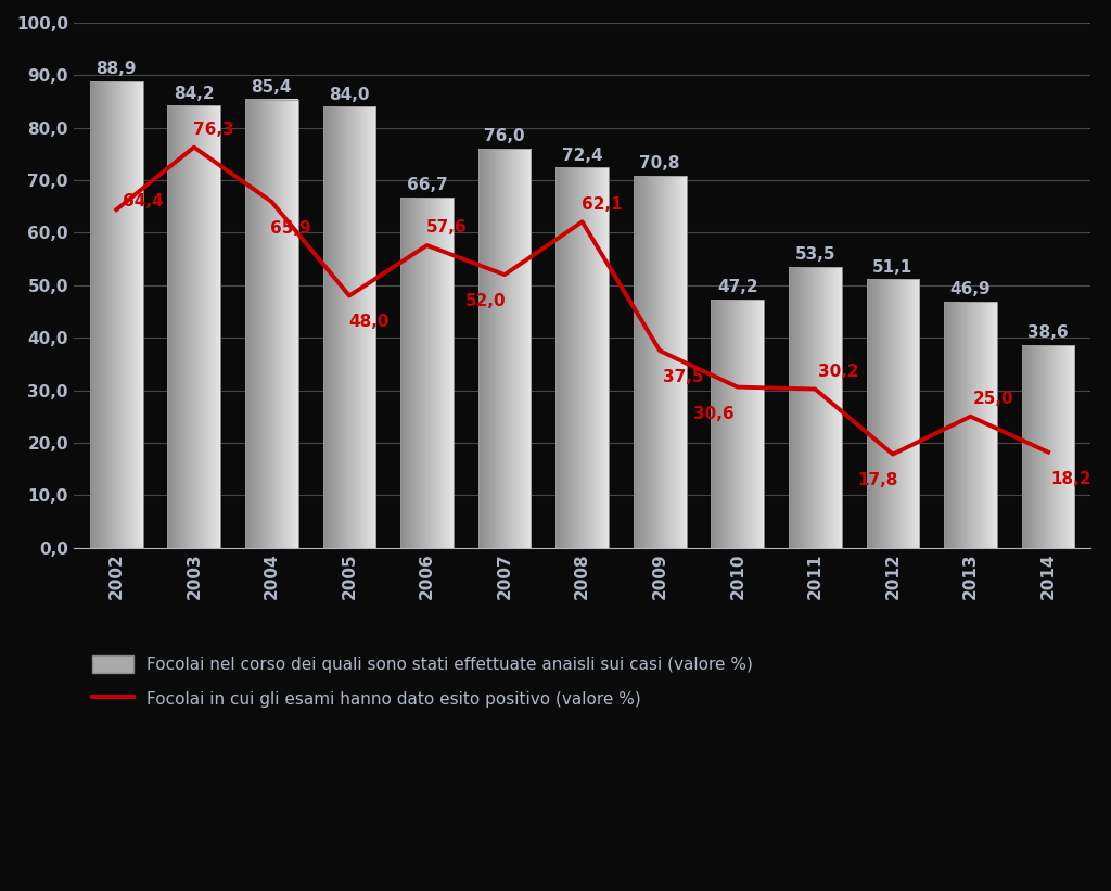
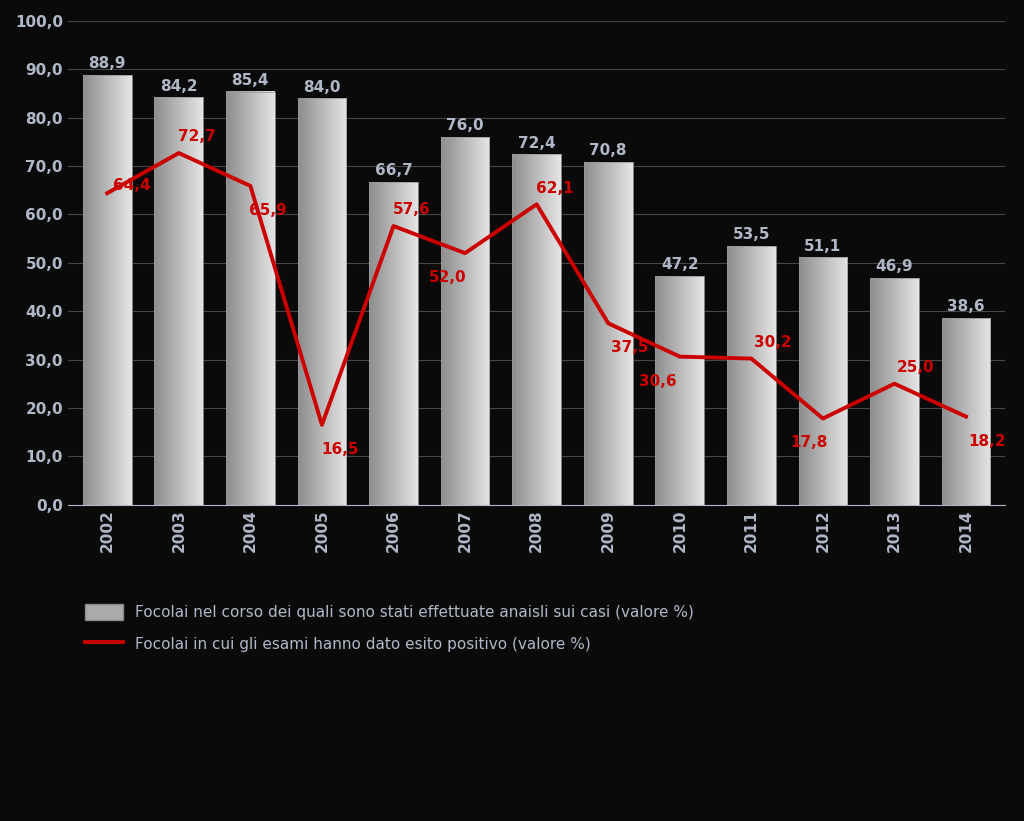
2003: 76,3 -> 72,7
2005: 48,0 -> 16,5
